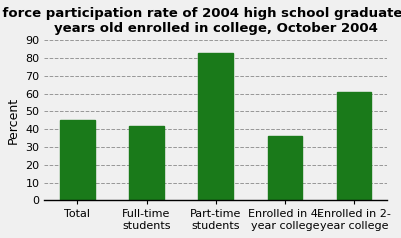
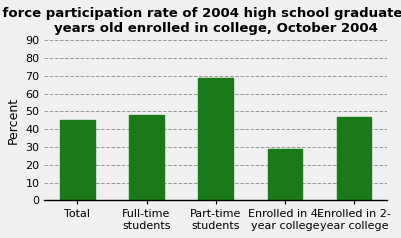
Full-time students: 42 -> 48
Part-time students: 83 -> 69
Enrolled in 4- year college: 36 -> 29
Enrolled in 2- year college: 61 -> 47
